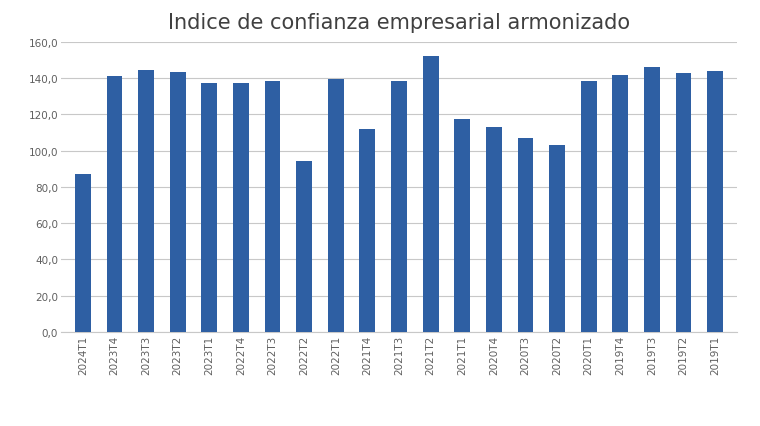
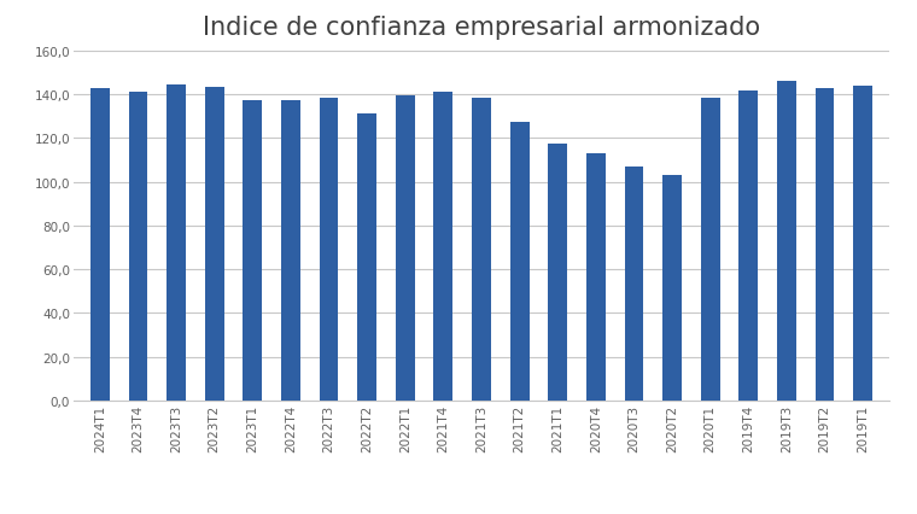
2024T1: 87 -> 142
2022T2: 94 -> 131
2021T4: 112 -> 141
2021T2: 152 -> 128
